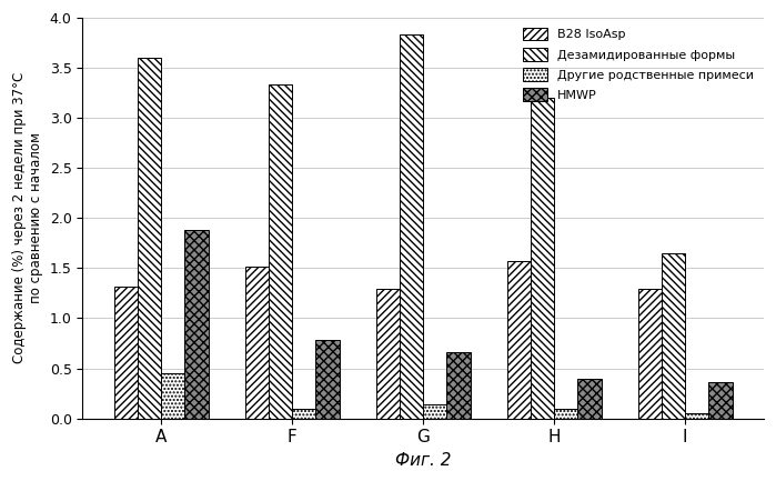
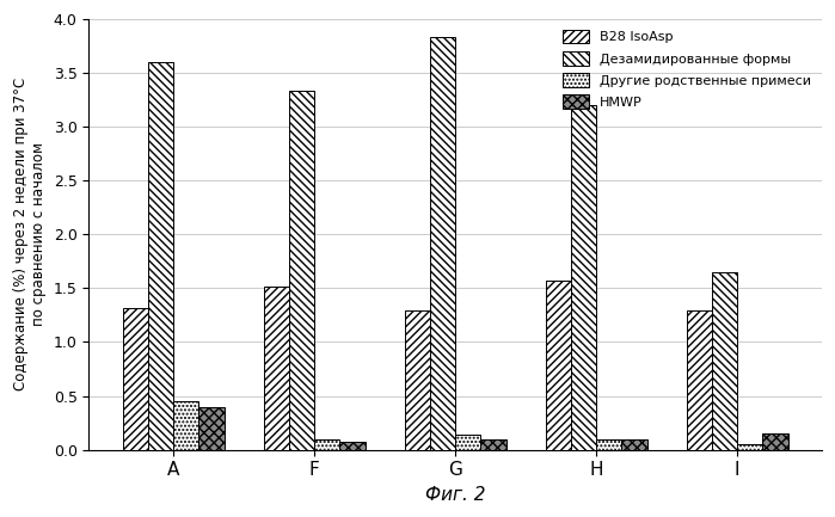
HMWP/A: 1.88 -> 0.40
HMWP/F: 0.78 -> 0.07
HMWP/G: 0.66 -> 0.09
HMWP/H: 0.40 -> 0.09
HMWP/I: 0.36 -> 0.15
